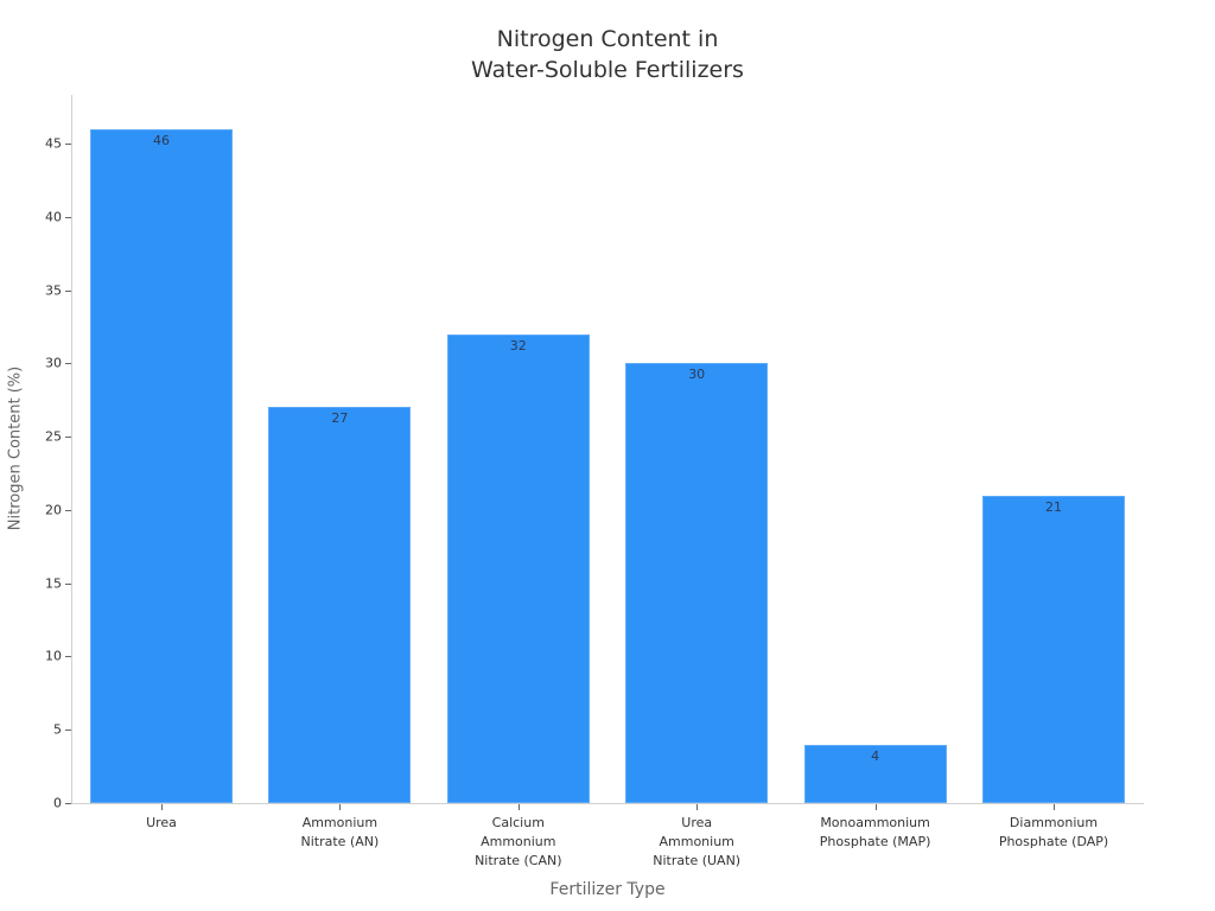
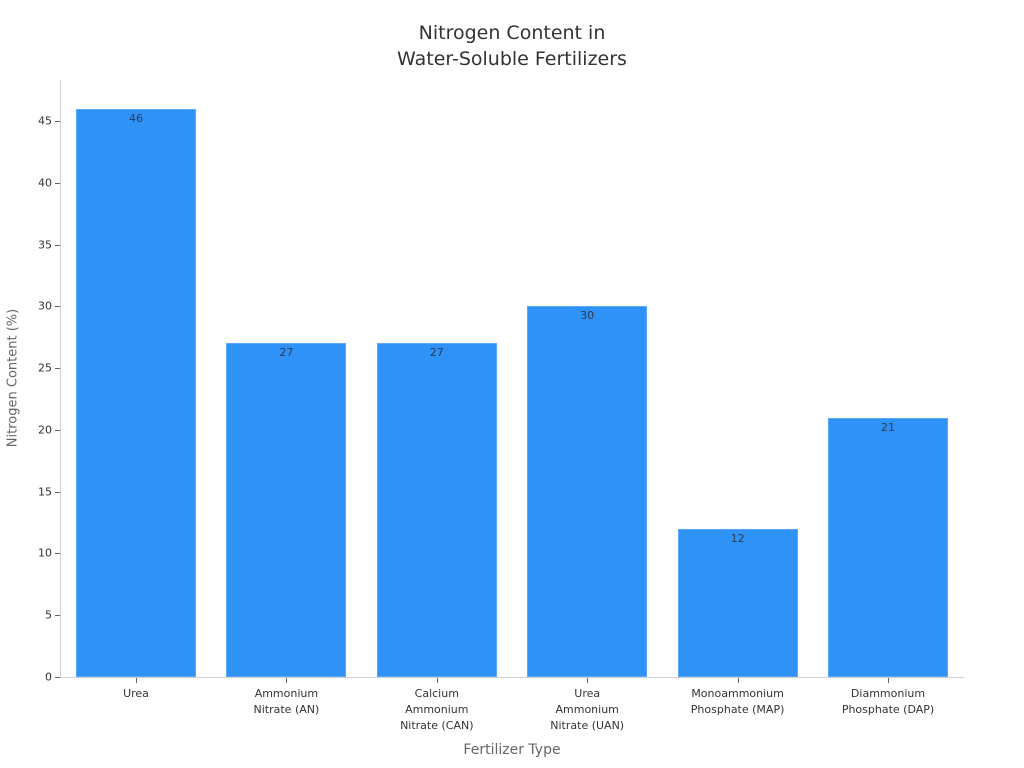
Calcium Ammonium Nitrate (CAN): 32 -> 27
Monoammonium Phosphate (MAP): 4 -> 12
